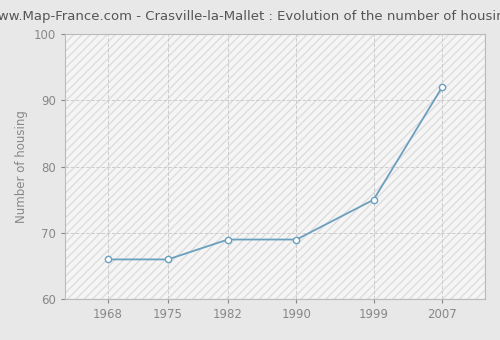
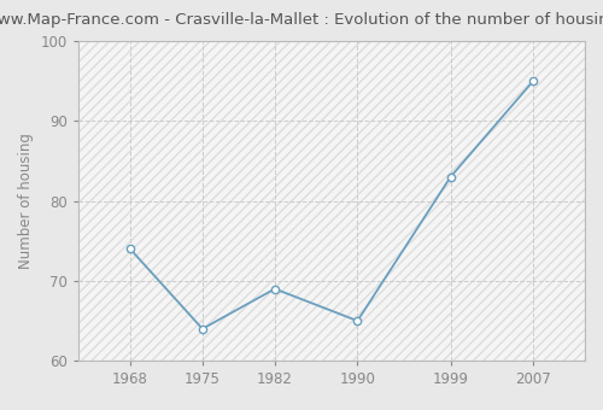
1968: 66 -> 74
1975: 66 -> 64
1990: 69 -> 65
1999: 75 -> 83
2007: 92 -> 95
